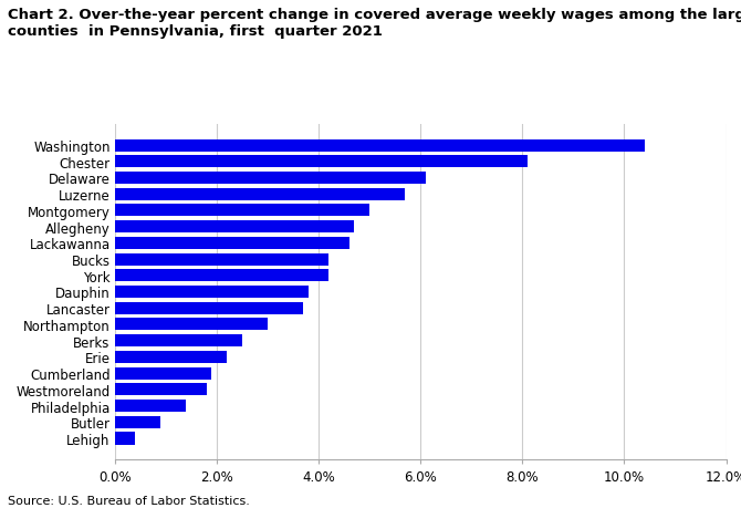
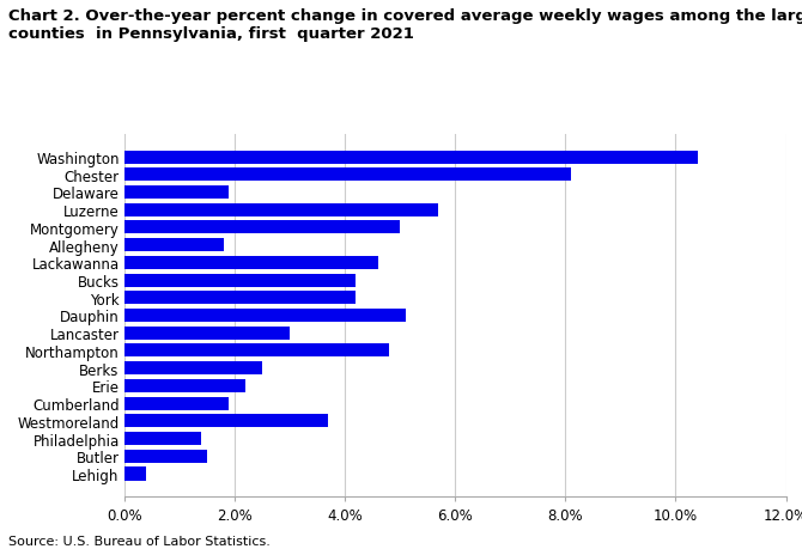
Delaware: 6.1% -> 1.9%
Allegheny: 4.7% -> 1.8%
Dauphin: 3.8% -> 5.1%
Lancaster: 3.7% -> 3.0%
Northampton: 3.0% -> 4.8%
Westmoreland: 1.8% -> 3.7%
Butler: 0.9% -> 1.5%
